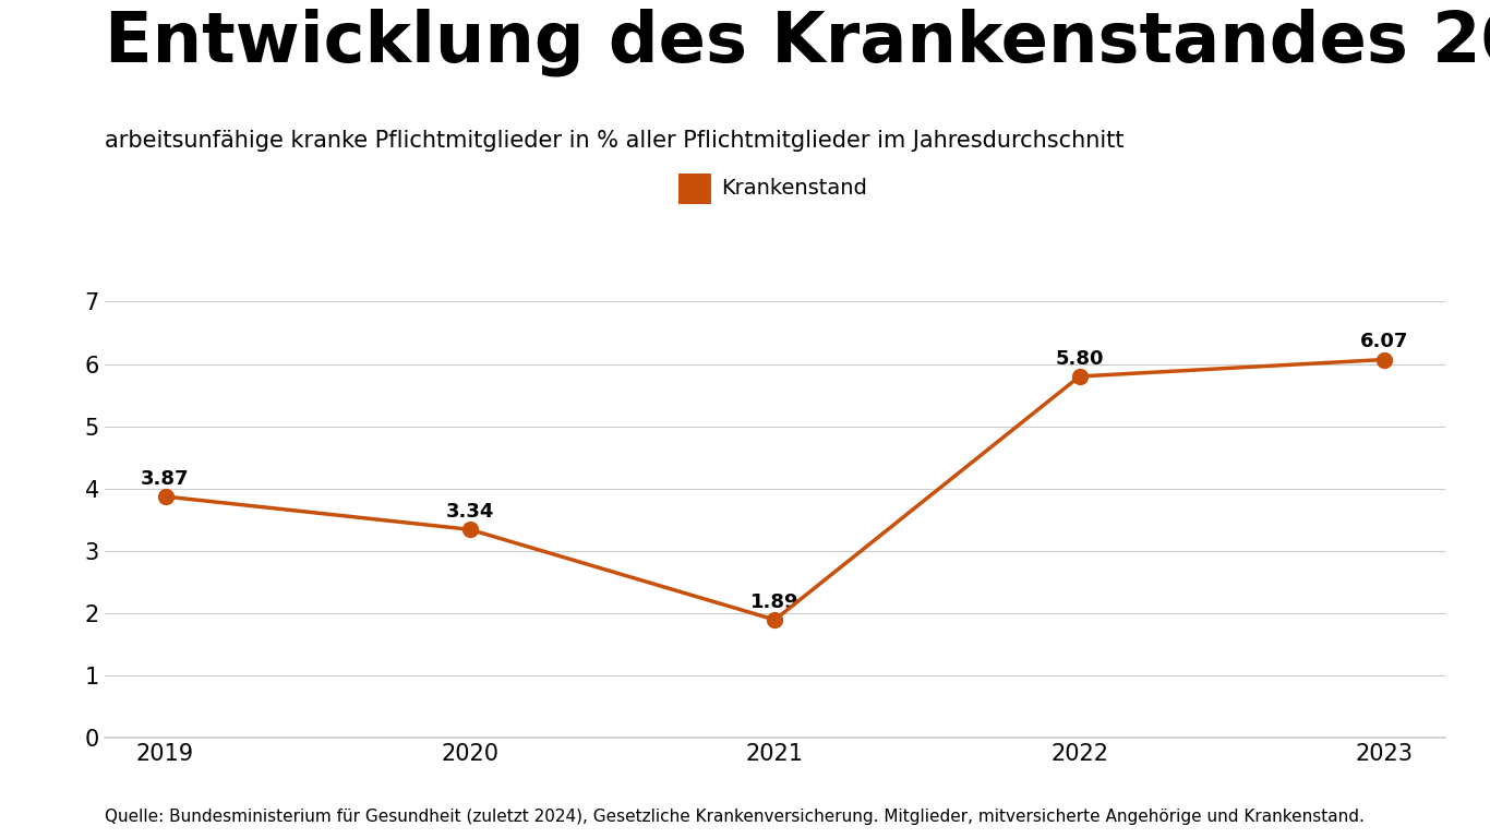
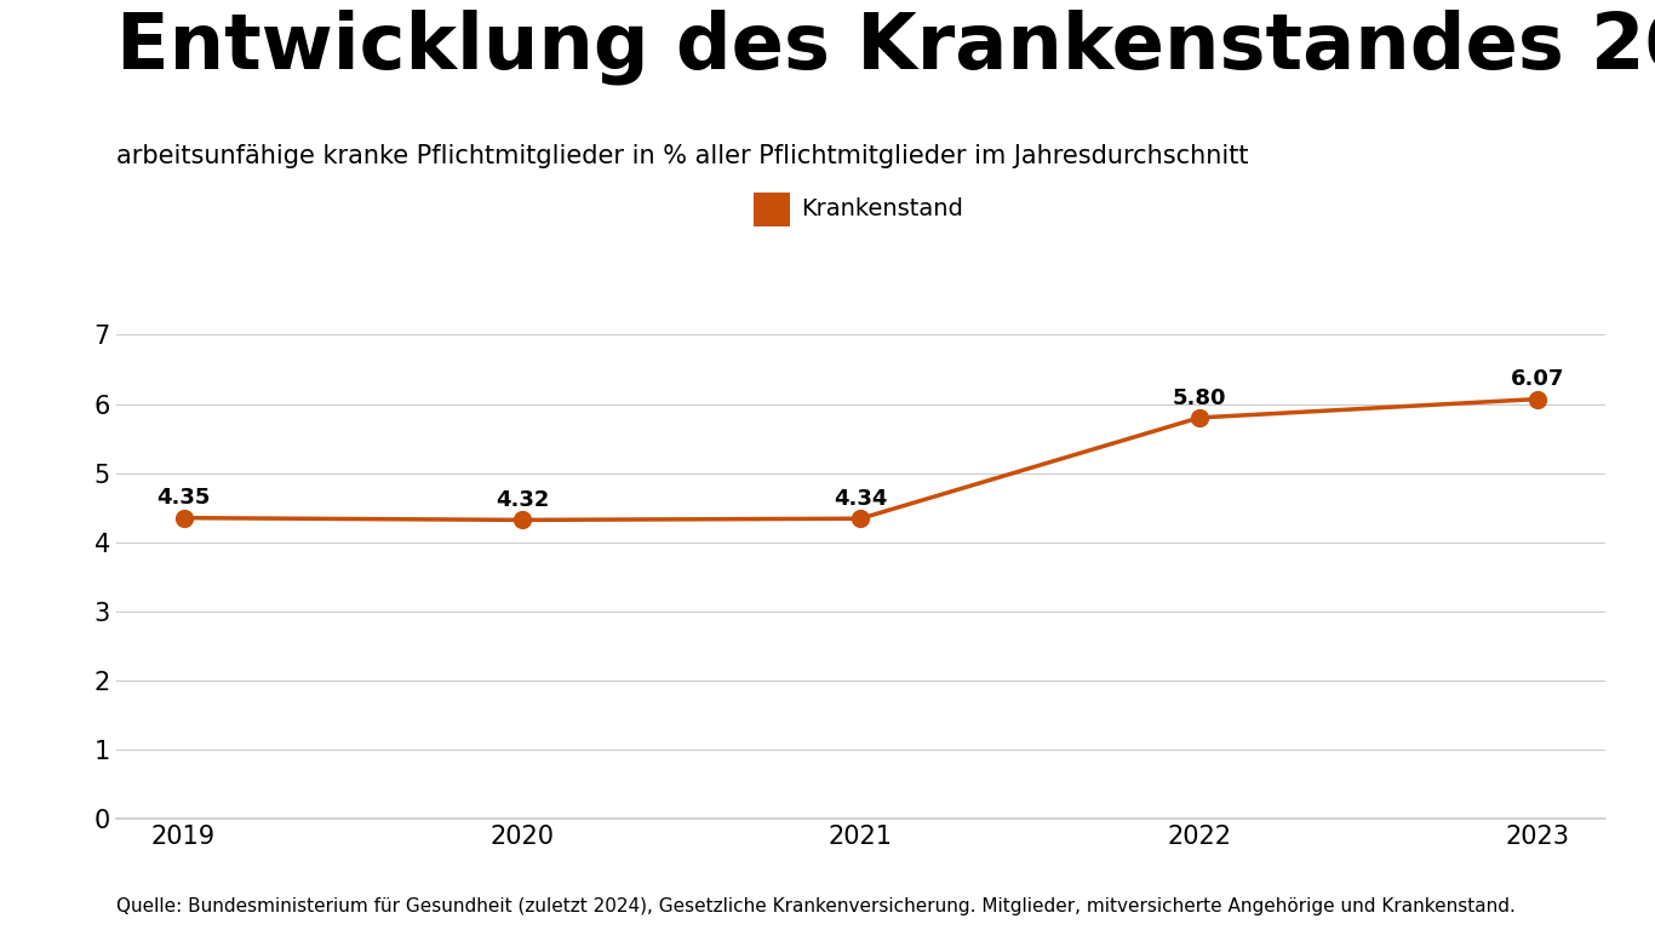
2019: 3.87 -> 4.35
2020: 3.34 -> 4.32
2021: 1.89 -> 4.34
